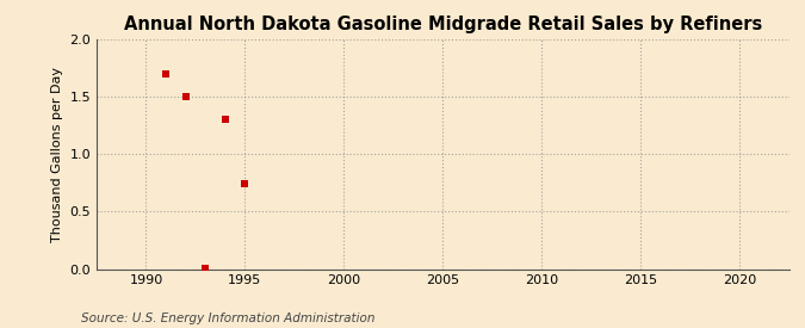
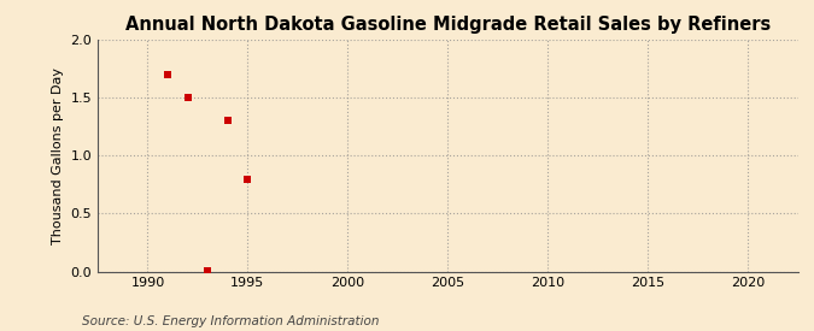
1995: 0.74 -> 0.80
